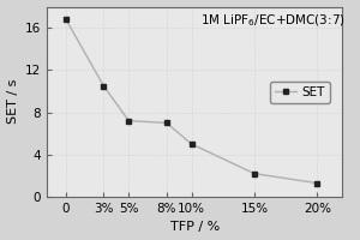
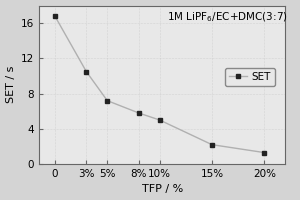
8%: 7.0 -> 5.8
